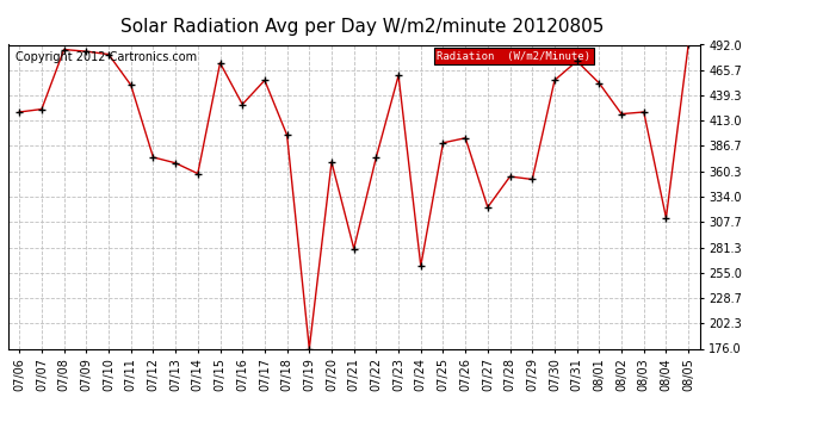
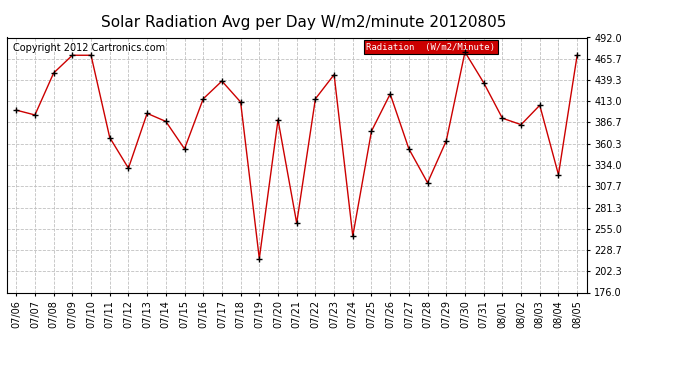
07/06: 422 -> 402
07/07: 425 -> 396
07/08: 487 -> 448
07/09: 485 -> 470
07/10: 482 -> 470
07/11: 450 -> 368
07/12: 375 -> 330
07/13: 369 -> 398
07/14: 358 -> 388
07/15: 473 -> 354
07/16: 430 -> 416
07/17: 455 -> 438
07/18: 398 -> 412
07/19: 176 -> 218
07/20: 370 -> 390
07/21: 280 -> 262
07/22: 375 -> 416
07/23: 460 -> 446
07/24: 262 -> 246
07/25: 390 -> 376
07/26: 395 -> 422
07/27: 323 -> 354
07/28: 355 -> 312
07/29: 352 -> 364
07/30: 455 -> 474
07/31: 475 -> 436
08/01: 452 -> 392
08/02: 420 -> 384
08/03: 422 -> 408
08/04: 312 -> 322
08/05: 492 -> 470
